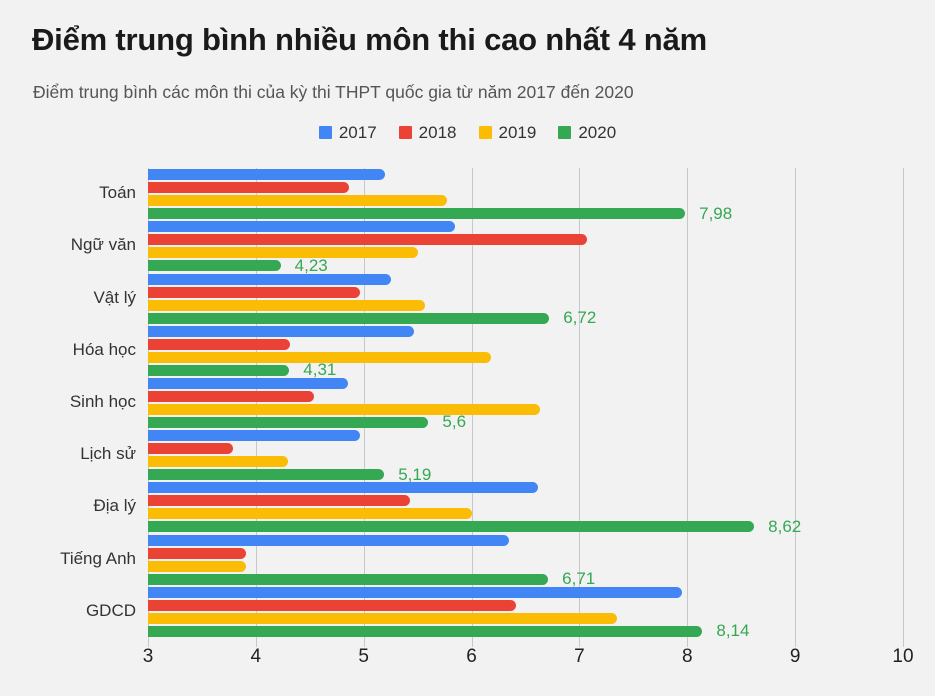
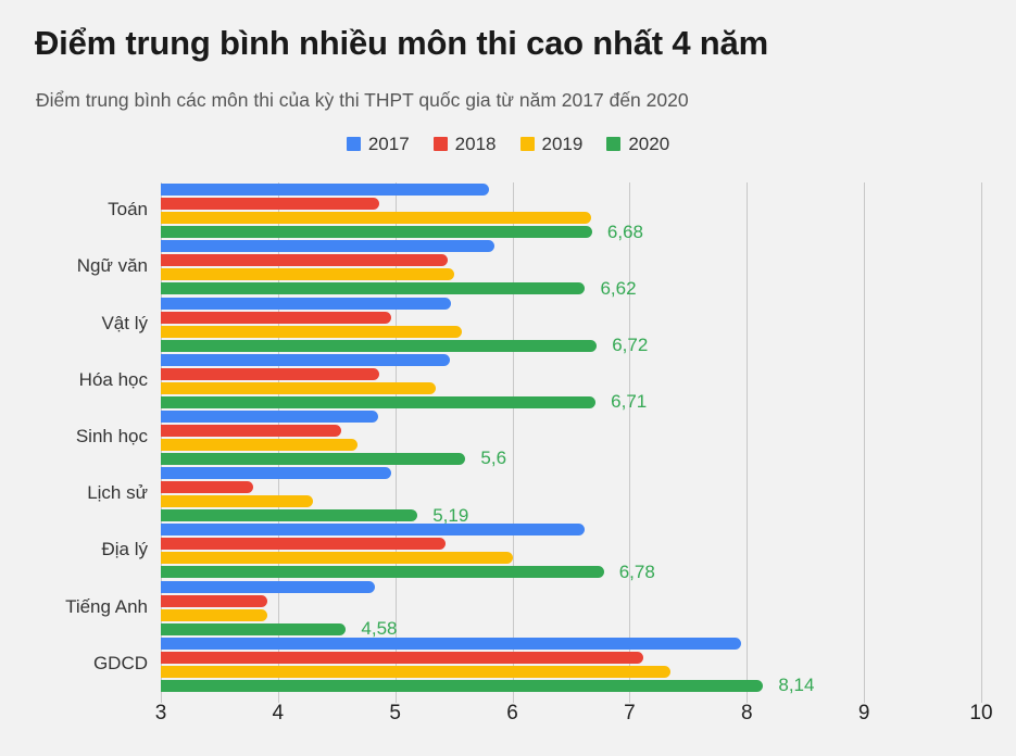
2017/Toán: 5.20 -> 5.80
2019/Toán: 5.77 -> 6.67
2020/Toán: 7,98 -> 6,68
2018/Ngữ văn: 7.07 -> 5.45
2020/Ngữ văn: 4,23 -> 6,62
2017/Vật lý: 5.25 -> 5.48
2018/Hóa học: 4.32 -> 4.86
2019/Hóa học: 6.18 -> 5.35
2020/Hóa học: 4,31 -> 6,71
2019/Sinh học: 6.63 -> 4.68
2020/Địa lý: 8,62 -> 6,78
2017/Tiếng Anh: 6.35 -> 4.83
2020/Tiếng Anh: 6,71 -> 4,58
2018/GDCD: 6.41 -> 7.12
